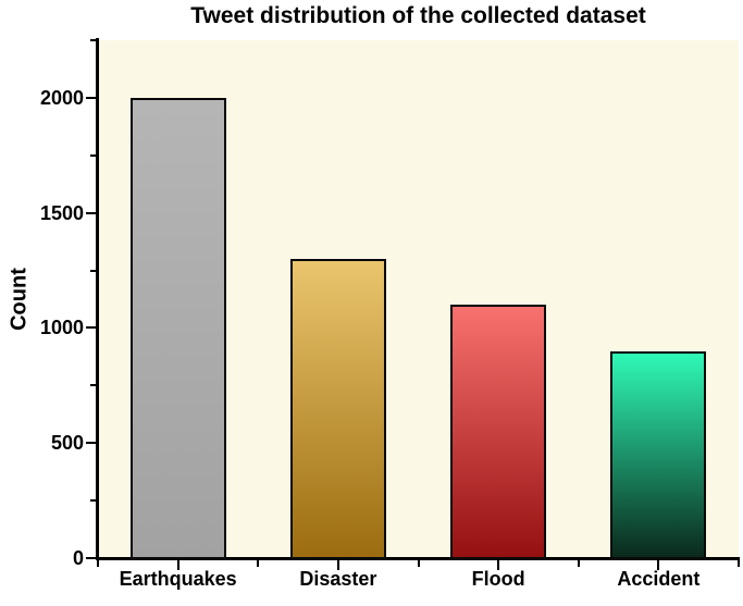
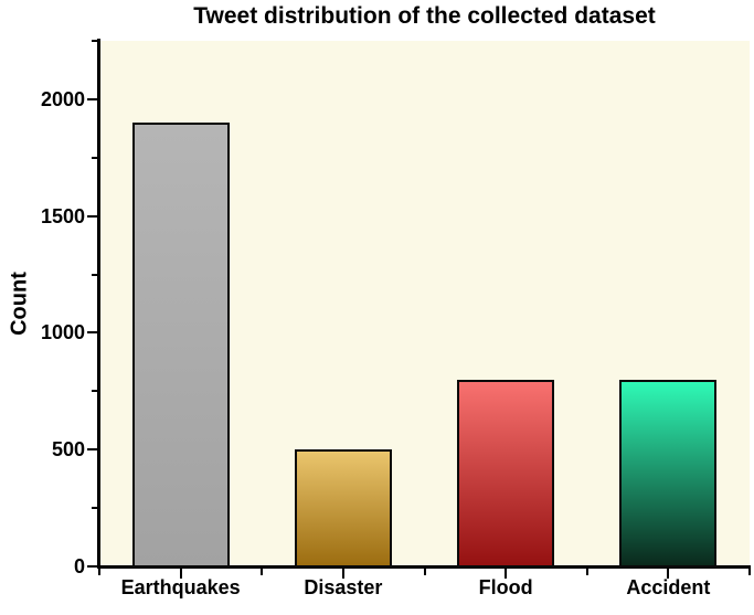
Earthquakes: 2000 -> 1900
Disaster: 1300 -> 500
Flood: 1100 -> 800
Accident: 900 -> 800
